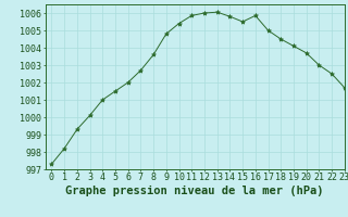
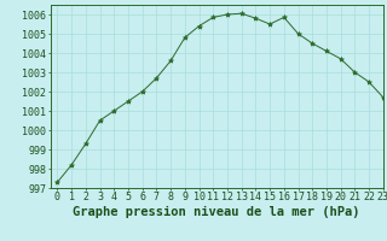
3: 1000.1 -> 1000.5
